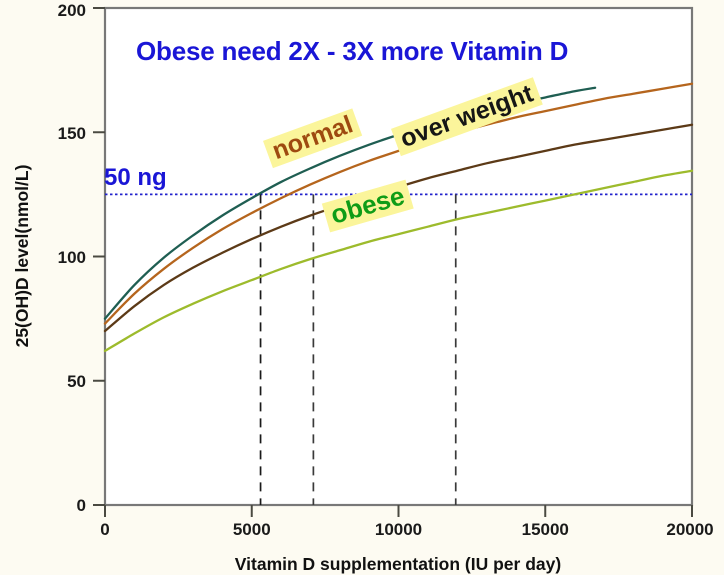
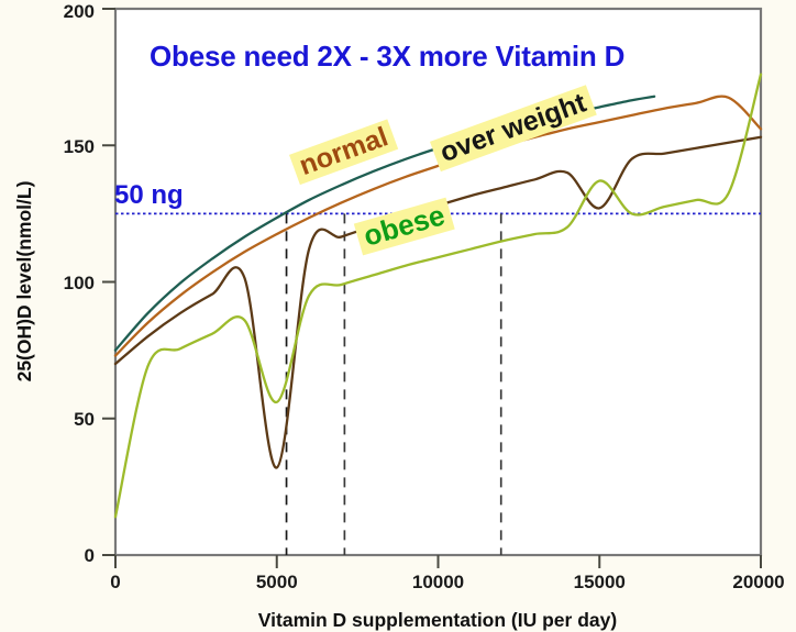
obese/0: 62 -> 14
over weight/5000: 107 -> 32
obese/5000: 90 -> 56
over weight/15000: 142 -> 127
obese/15000: 122 -> 137
normal/20000: 170 -> 156
obese/20000: 134 -> 176
